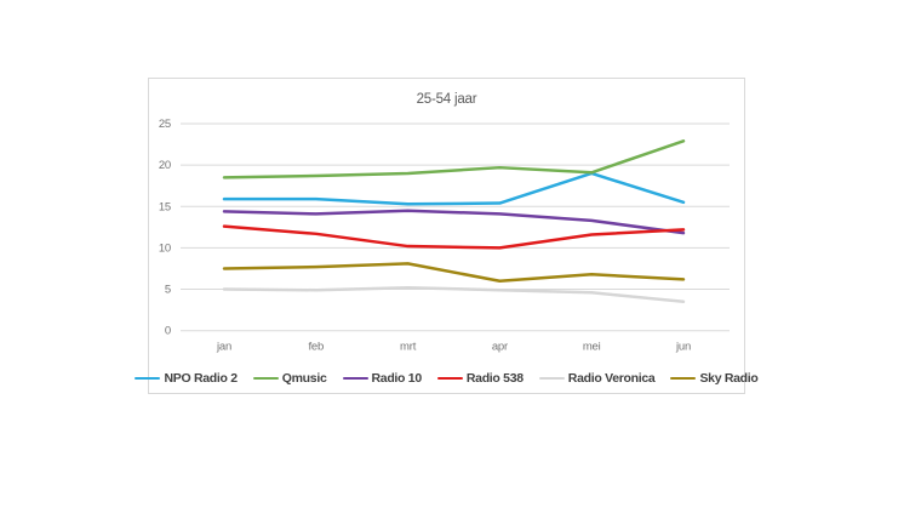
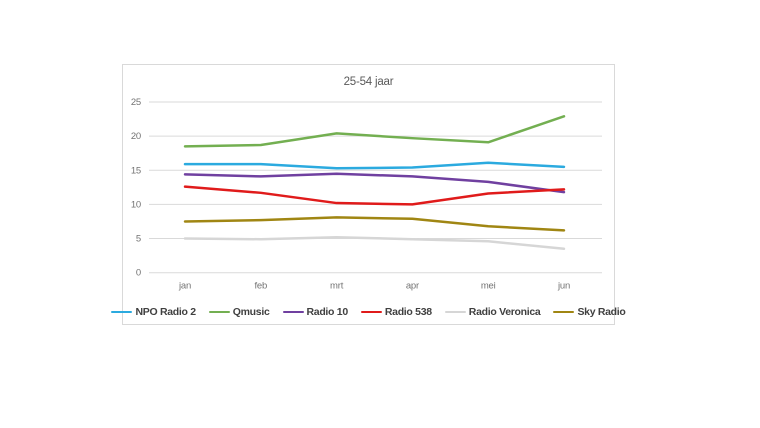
Qmusic/mrt: 19 -> 20
Sky Radio/apr: 6 -> 8
NPO Radio 2/mei: 19 -> 16
